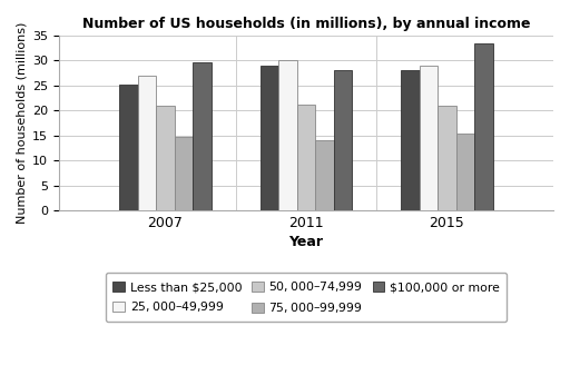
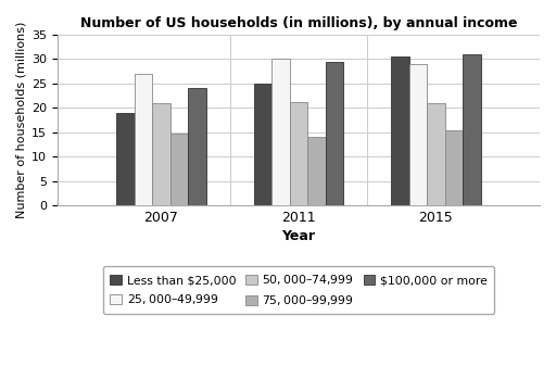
Less than $25,000/2007: 25.3 -> 19.0
$100,000 or more/2007: 29.7 -> 24.0
Less than $25,000/2011: 29.0 -> 25.0
$100,000 or more/2011: 28.0 -> 29.5
Less than $25,000/2015: 28.1 -> 30.5
$100,000 or more/2015: 33.5 -> 31.0
